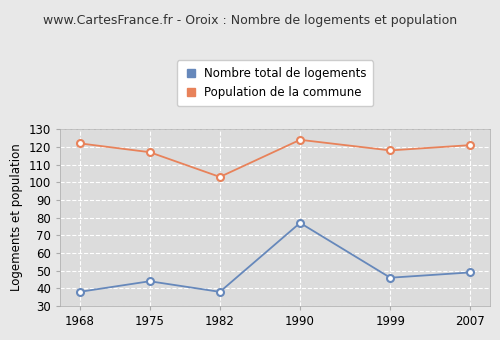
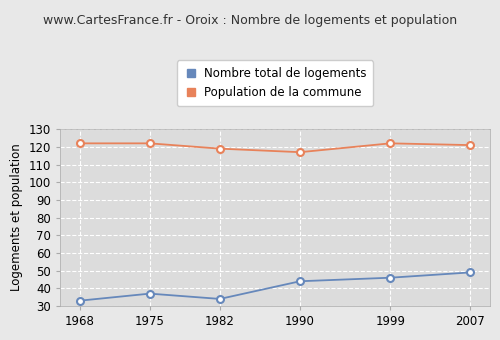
Nombre total de logements/1968: 38 -> 33
Nombre total de logements/1975: 44 -> 37
Population de la commune/1975: 117 -> 122
Nombre total de logements/1982: 38 -> 34
Population de la commune/1982: 103 -> 119
Nombre total de logements/1990: 77 -> 44
Population de la commune/1990: 124 -> 117
Population de la commune/1999: 118 -> 122
